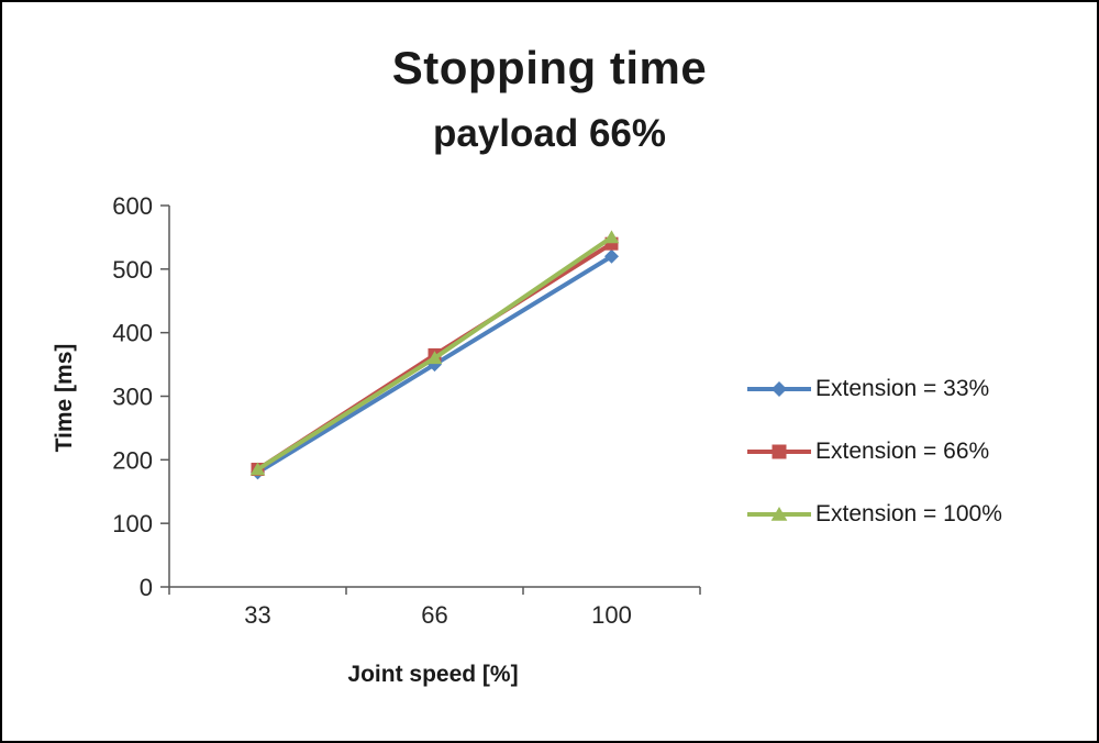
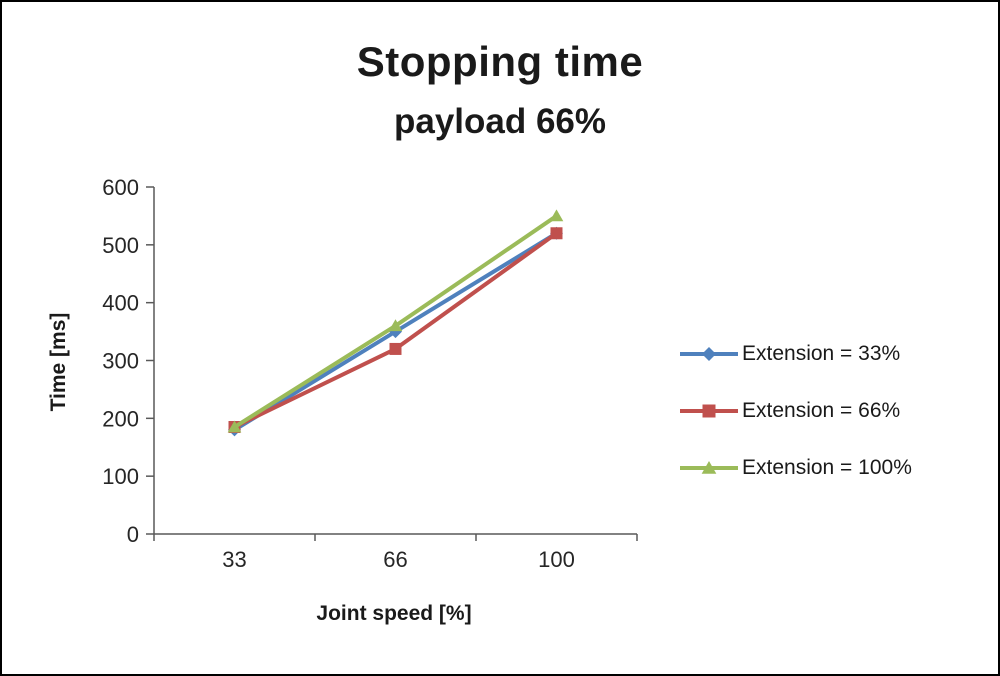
Extension = 66%/66: 360 -> 320
Extension = 66%/100: 540 -> 520
